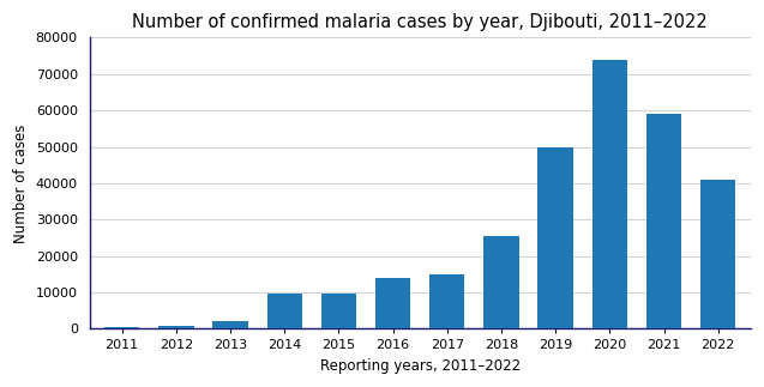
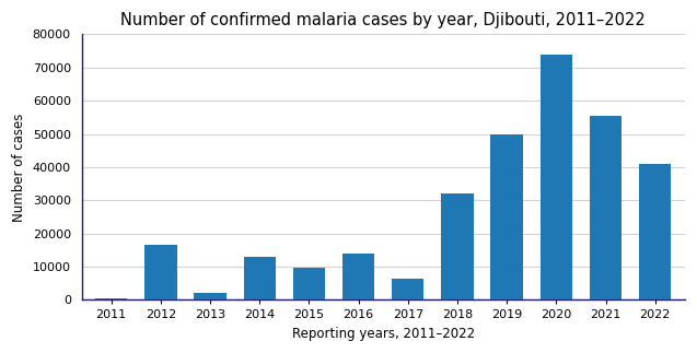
2012: 700 -> 16500
2014: 9500 -> 13000
2017: 15000 -> 6500
2018: 25500 -> 32000
2021: 59000 -> 55500
